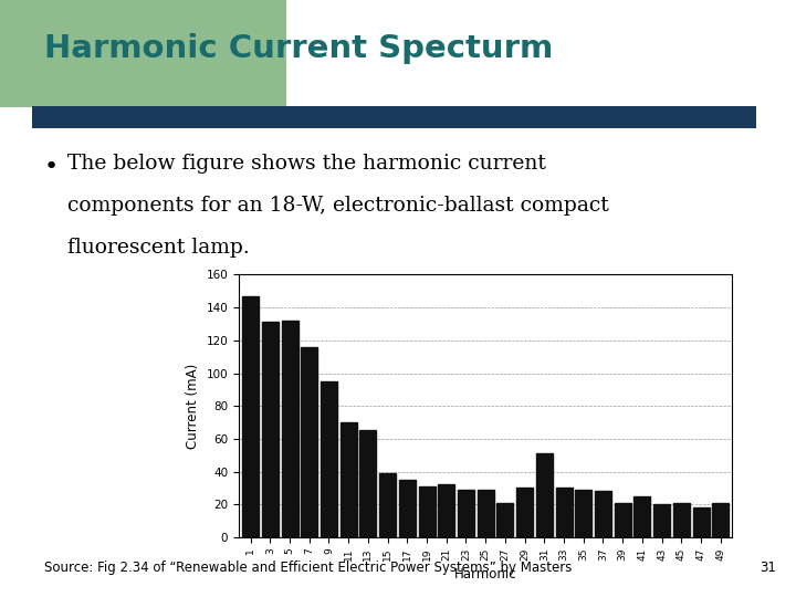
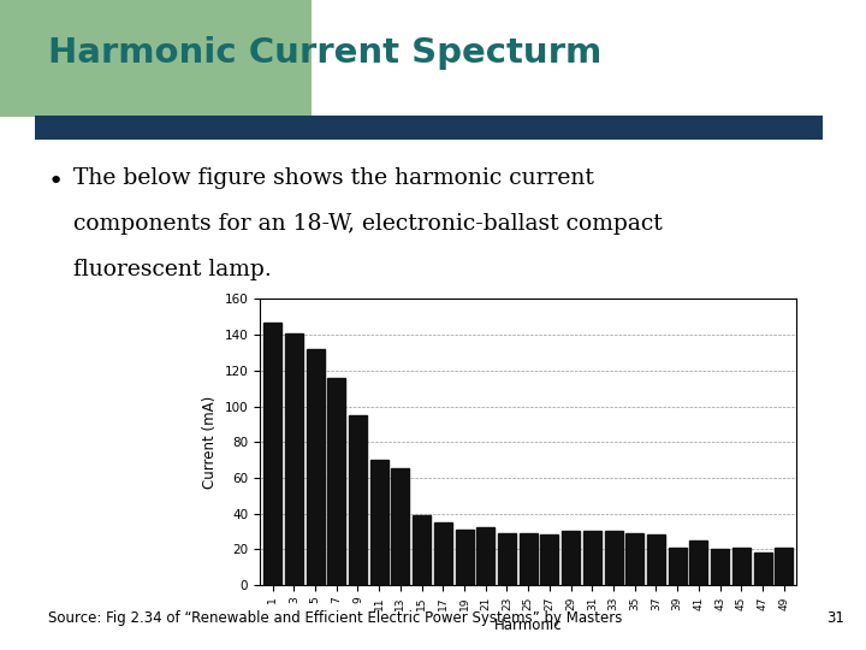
3: 131 -> 141
27: 21 -> 28
31: 51 -> 30
